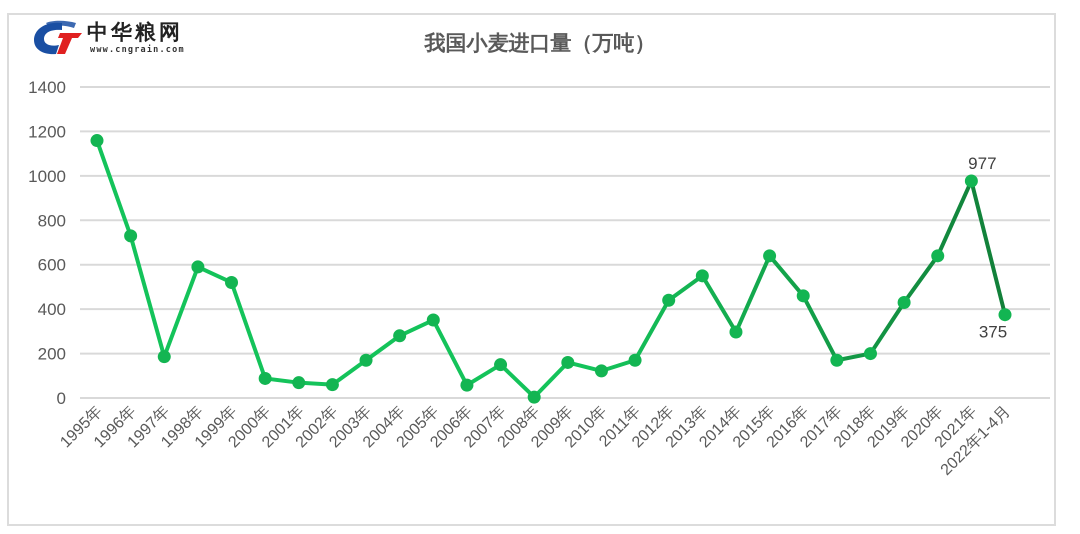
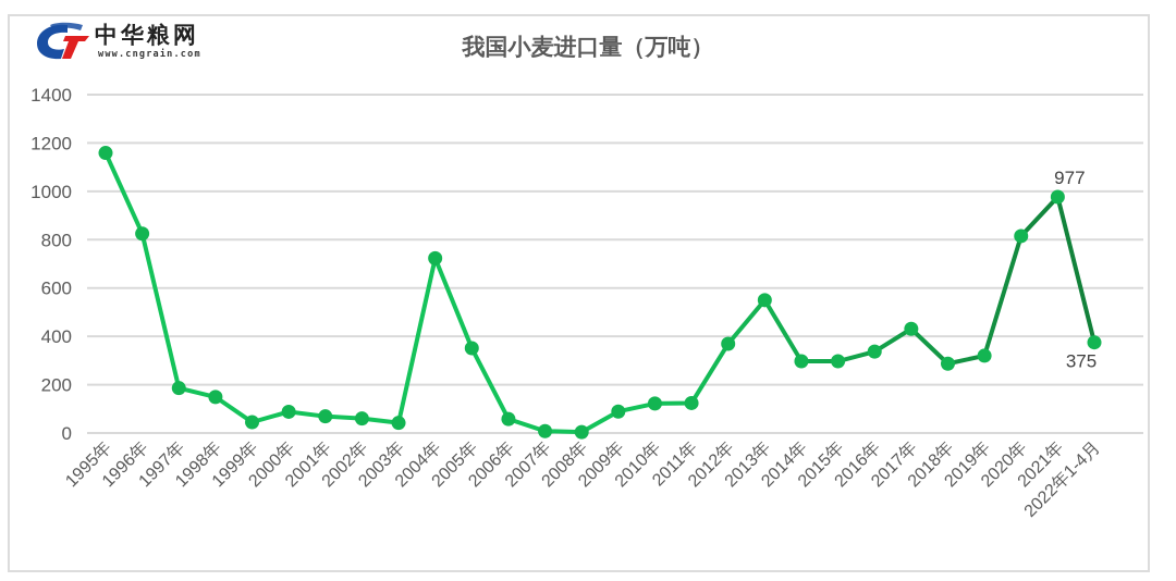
1996年: 730 -> 820
1998年: 590 -> 150
1999年: 520 -> 40
2003年: 170 -> 40
2004年: 280 -> 720
2007年: 150 -> 10
2009年: 160 -> 90
2011年: 170 -> 120
2012年: 440 -> 370
2015年: 640 -> 300
2016年: 460 -> 340
2017年: 170 -> 430
2018年: 200 -> 290
2019年: 430 -> 320
2020年: 640 -> 820
